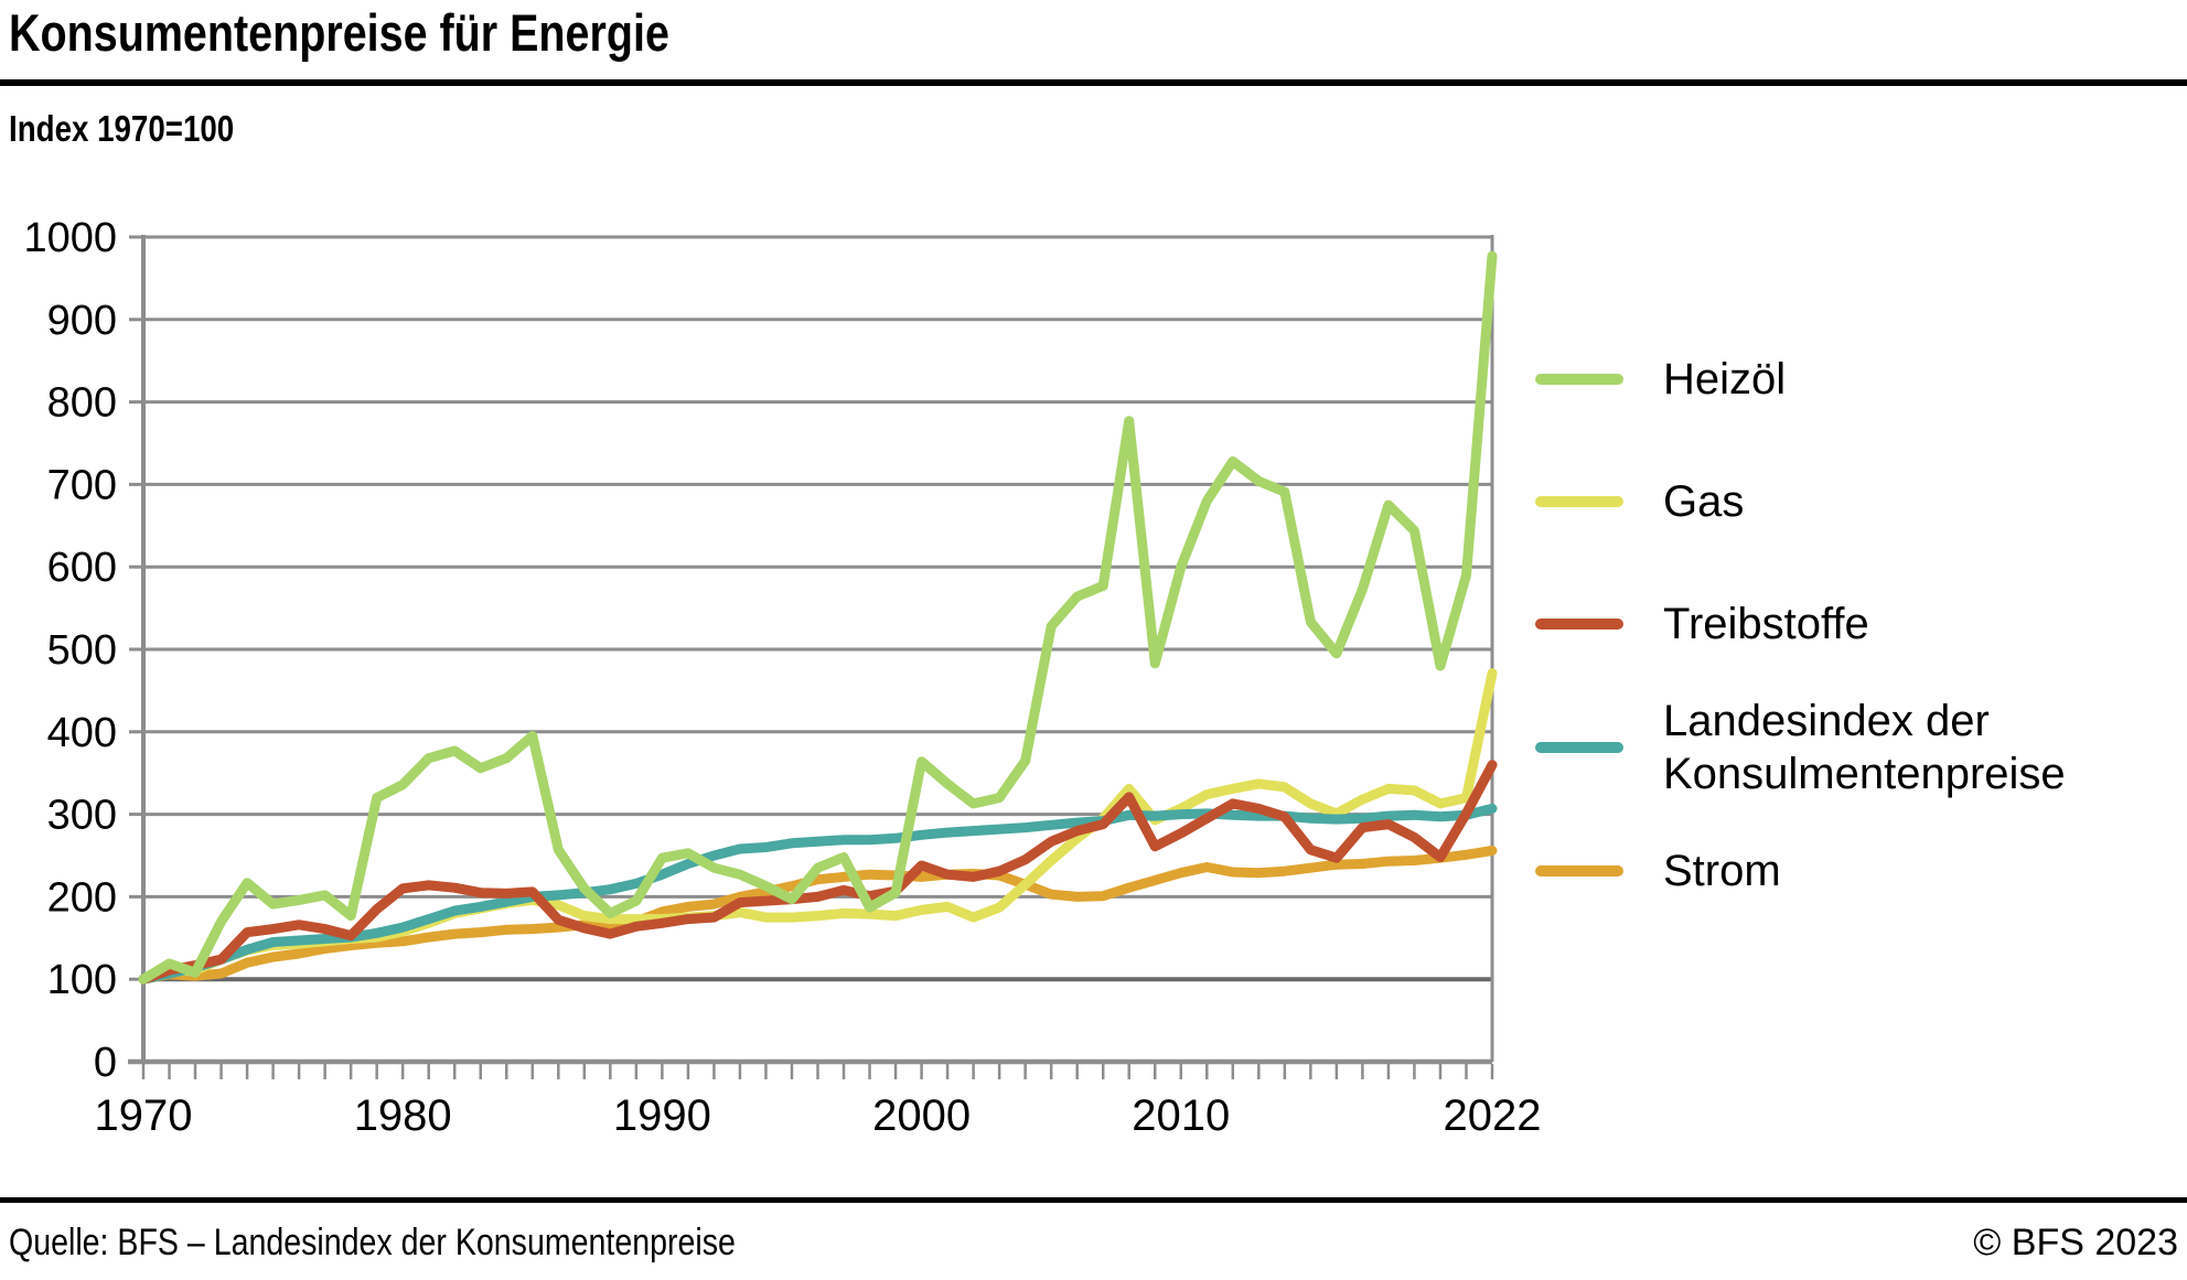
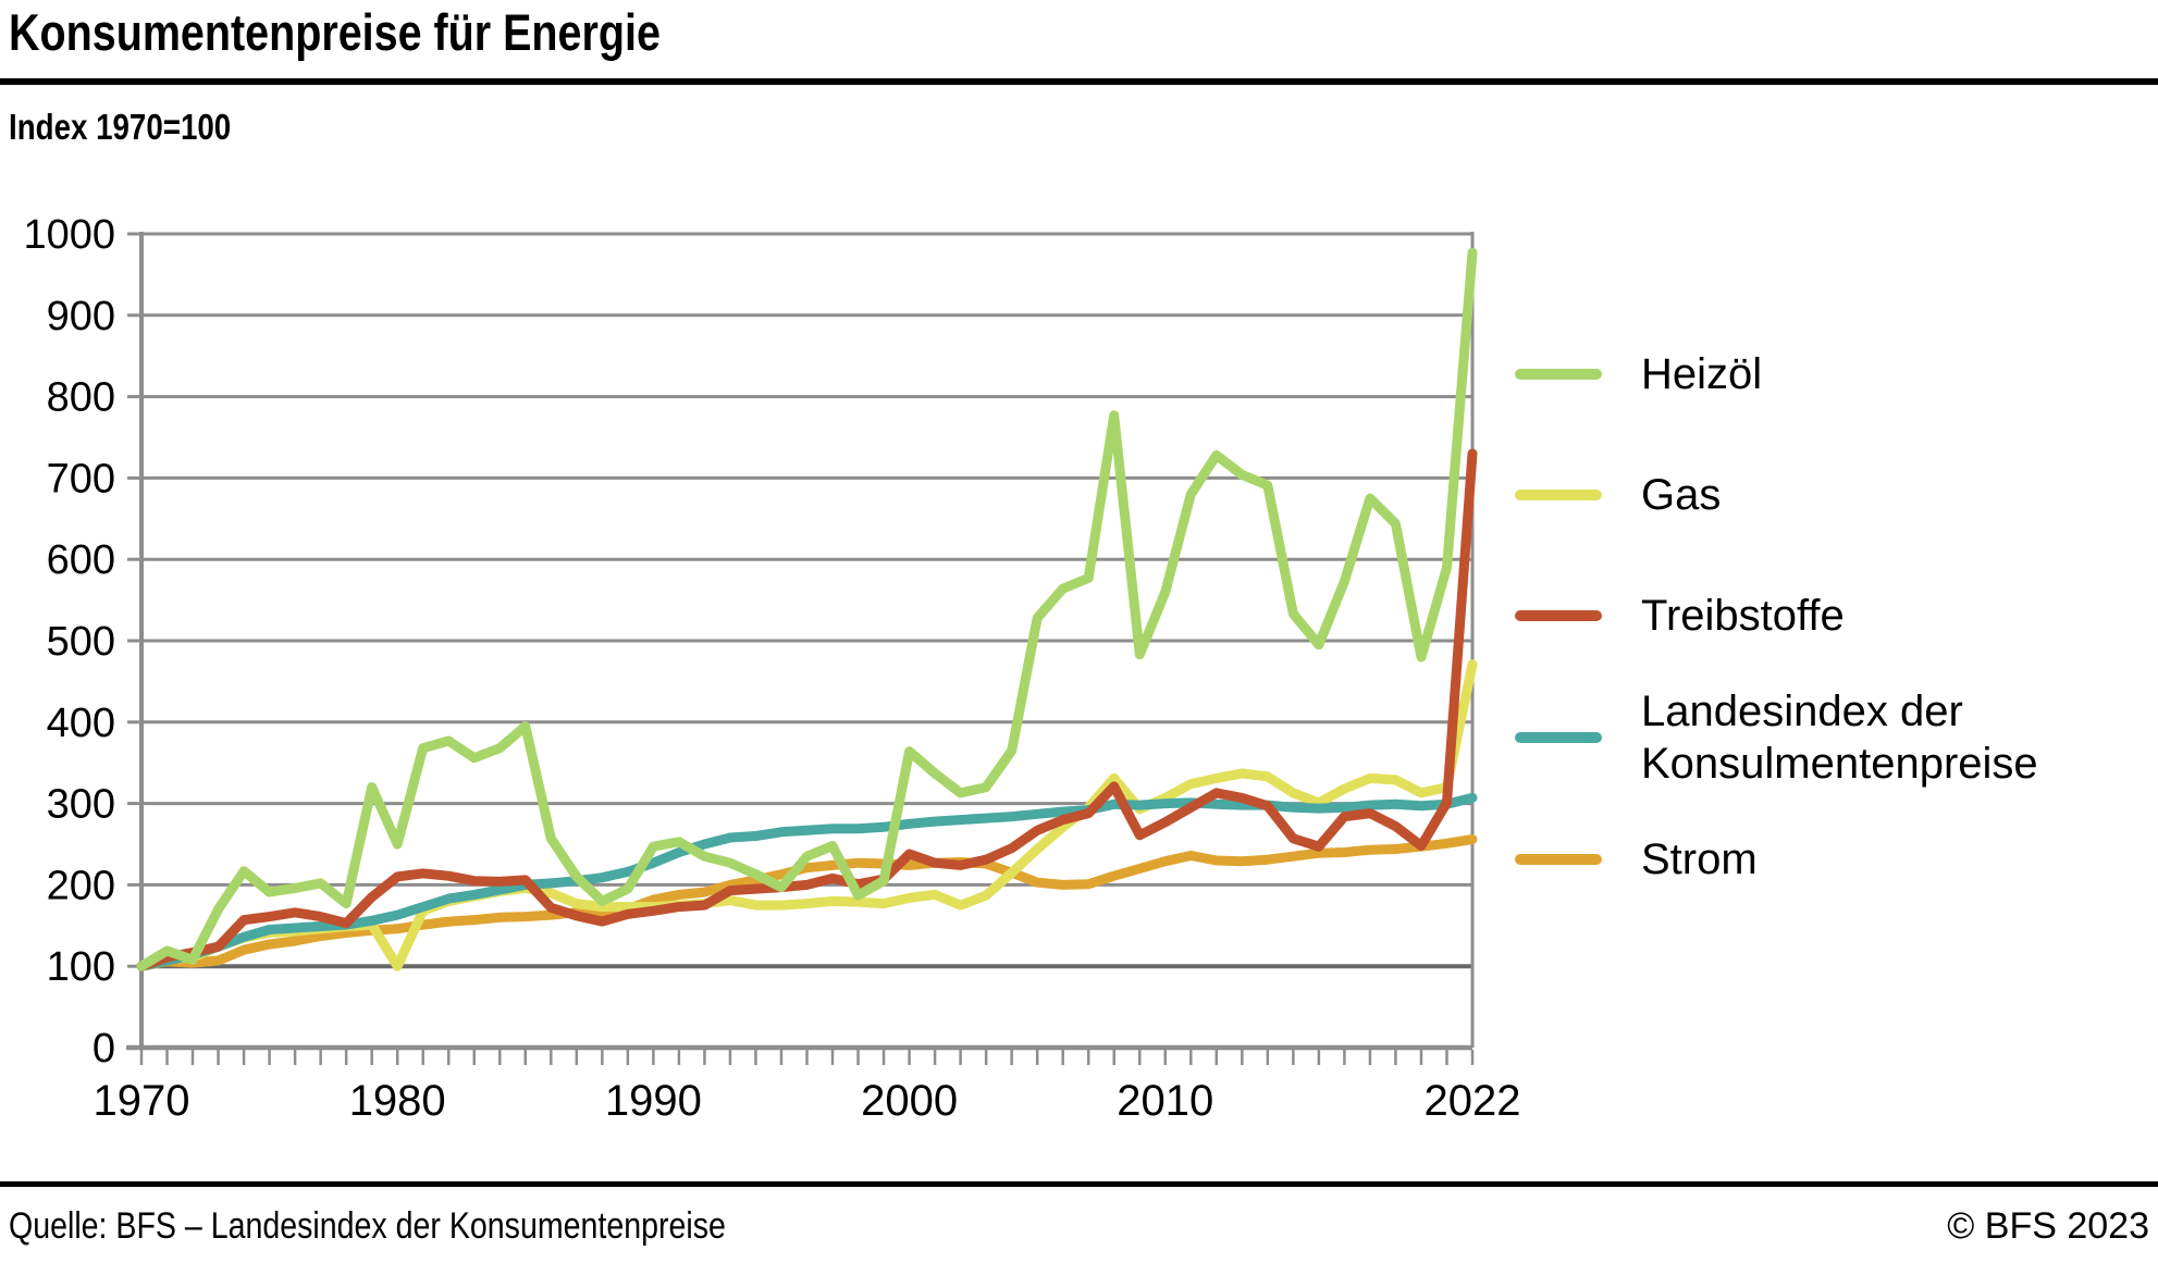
Heizöl/1980: 340 -> 250
Gas/1980: 160 -> 100
Heizöl/2010: 600 -> 560
Treibstoffe/2022: 360 -> 730
